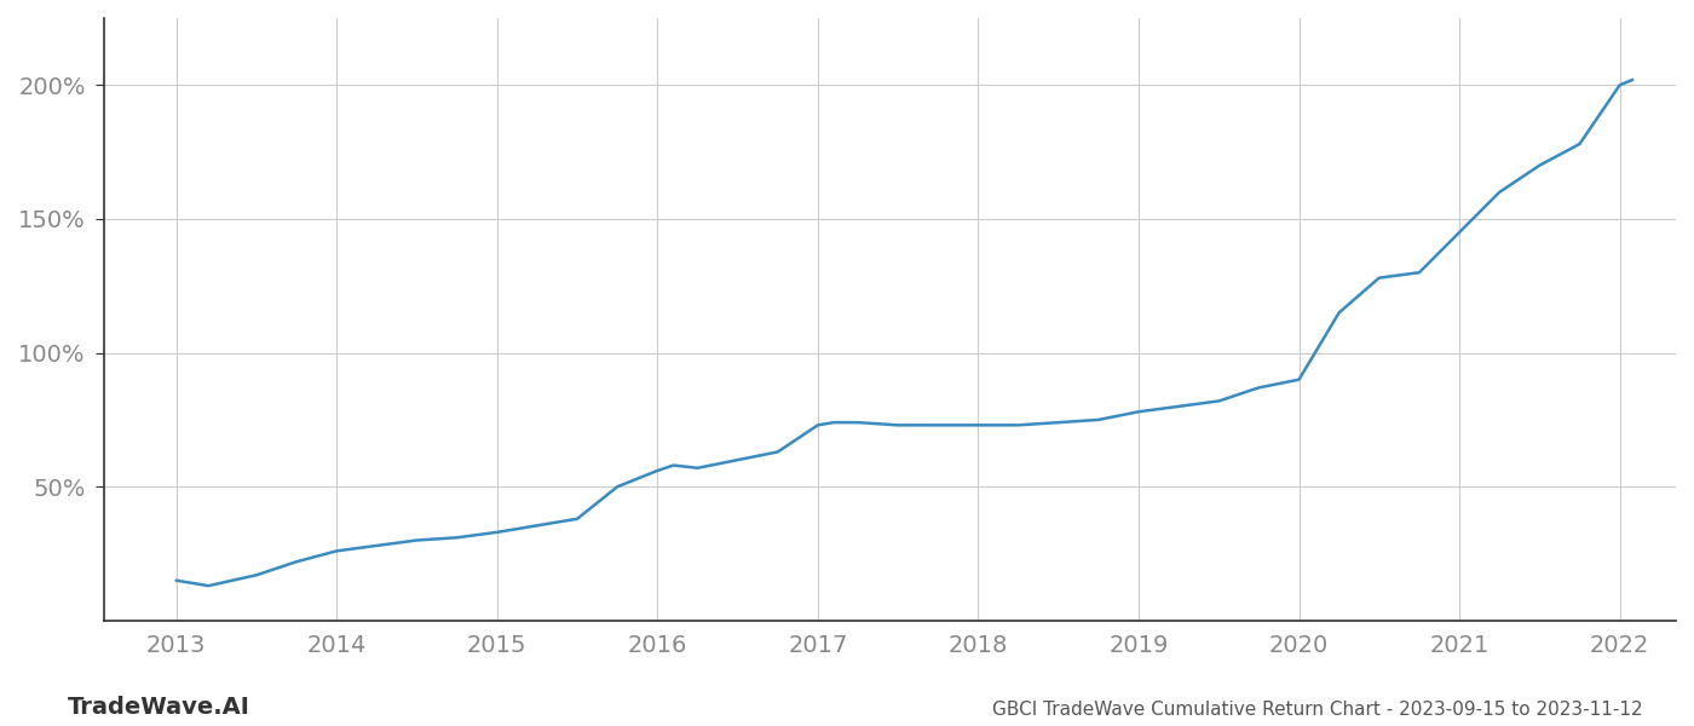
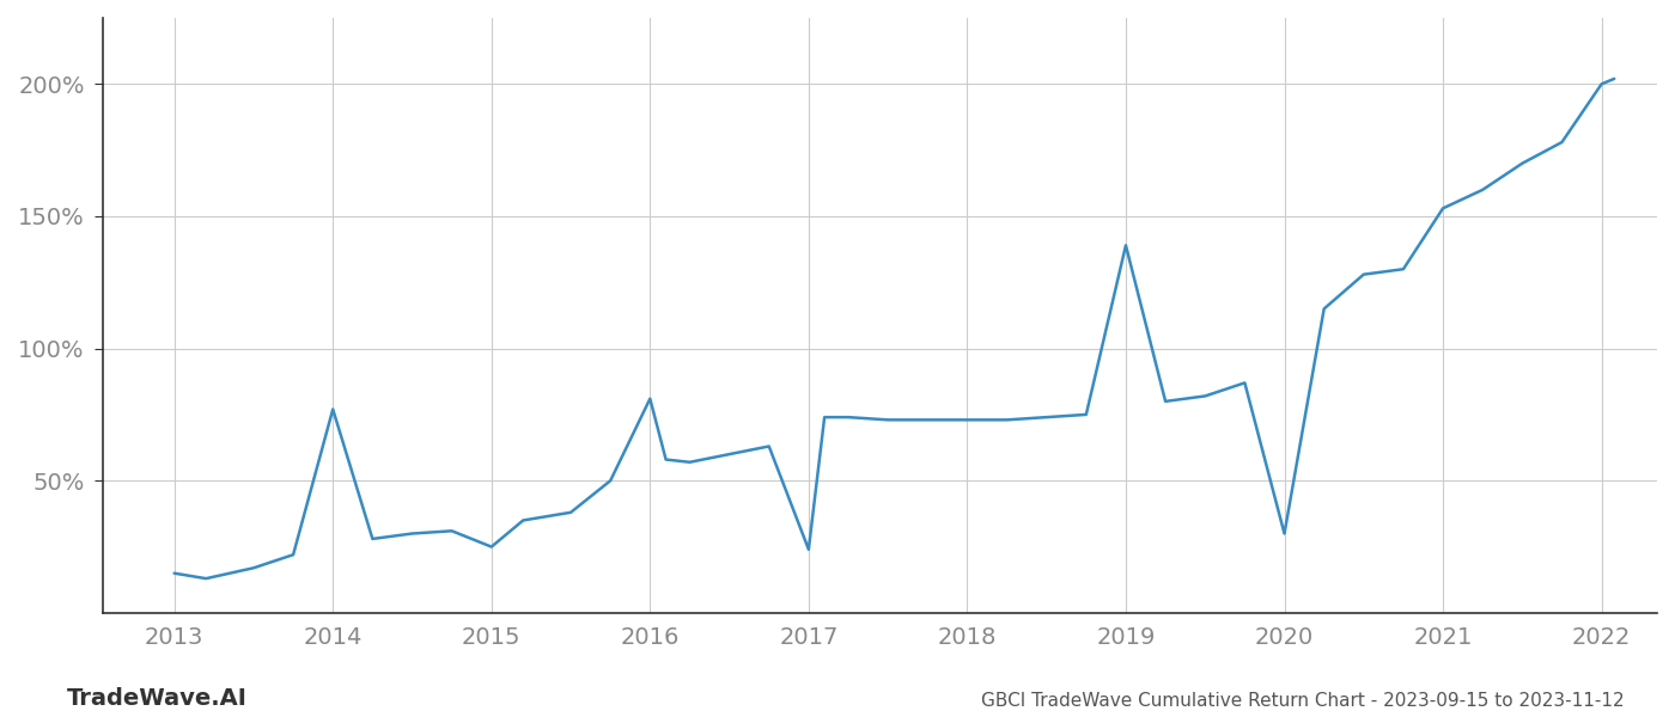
2014: 26% -> 77%
2015: 33% -> 25%
2016: 56% -> 81%
2017: 73% -> 24%
2019: 78% -> 139%
2020: 90% -> 30%
2021: 145% -> 153%
